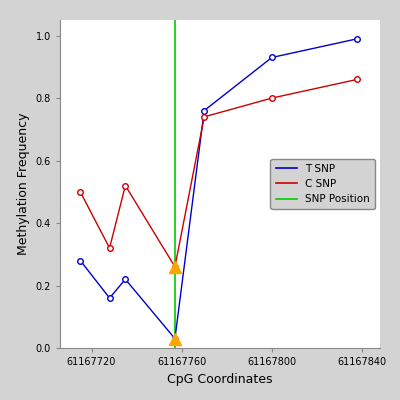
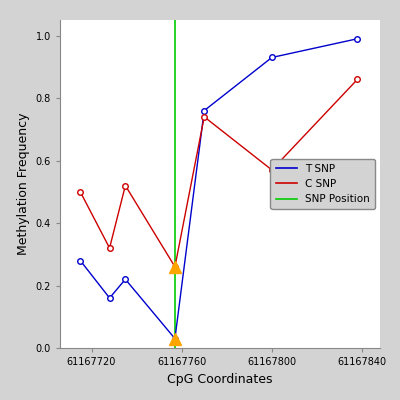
C SNP/61167800: 0.80 -> 0.57
